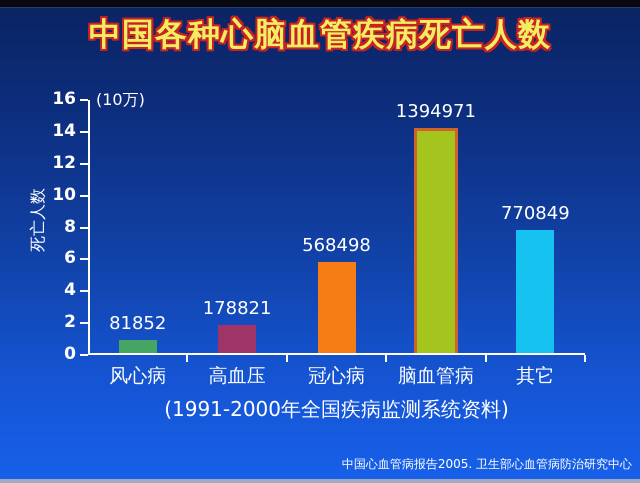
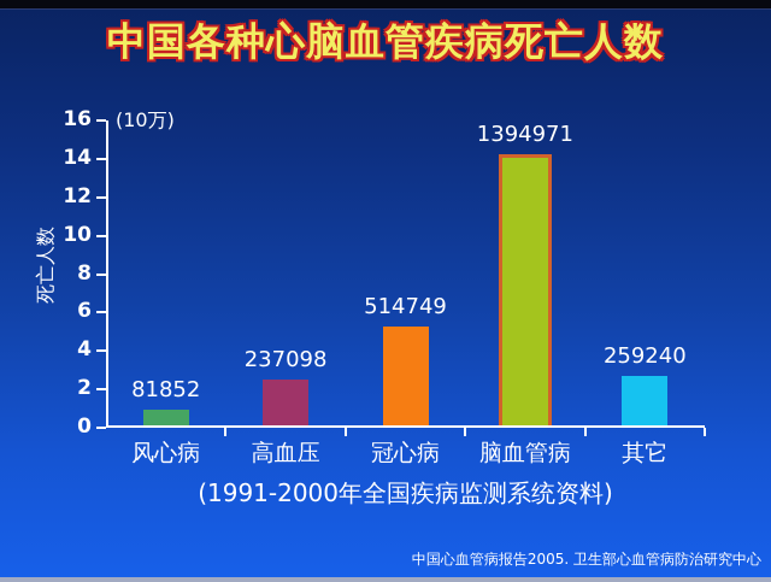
高血压: 178821 -> 237098
冠心病: 568498 -> 514749
其它: 770849 -> 259240
